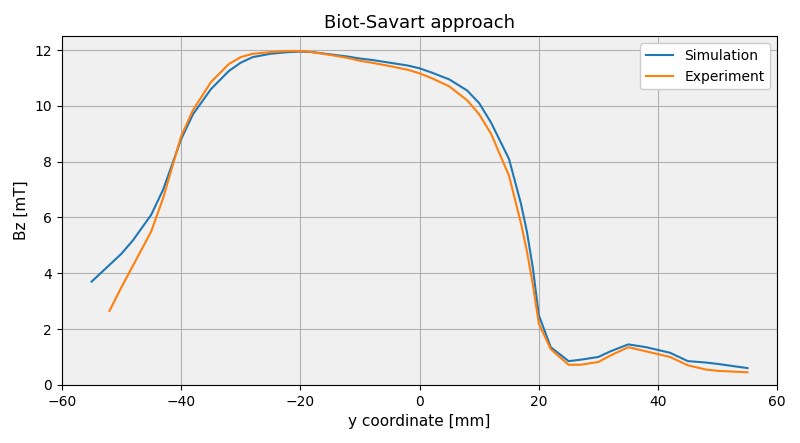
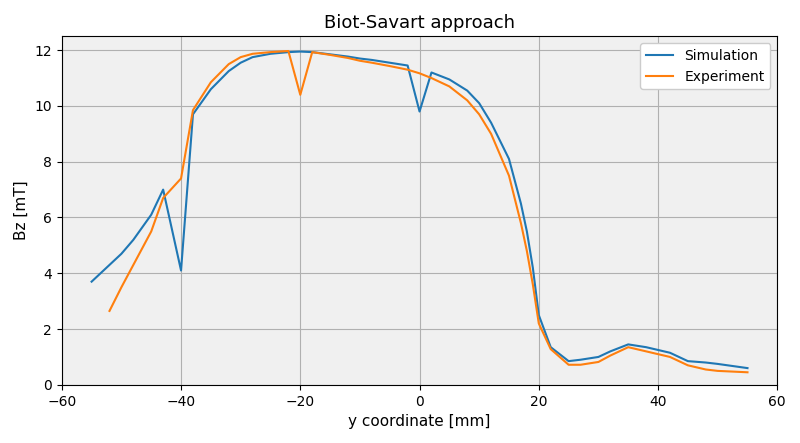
Simulation/−40: 8.80 -> 4.10
Experiment/−40: 8.90 -> 7.40
Experiment/−20: 11.97 -> 10.40
Simulation/0: 11.35 -> 9.80
